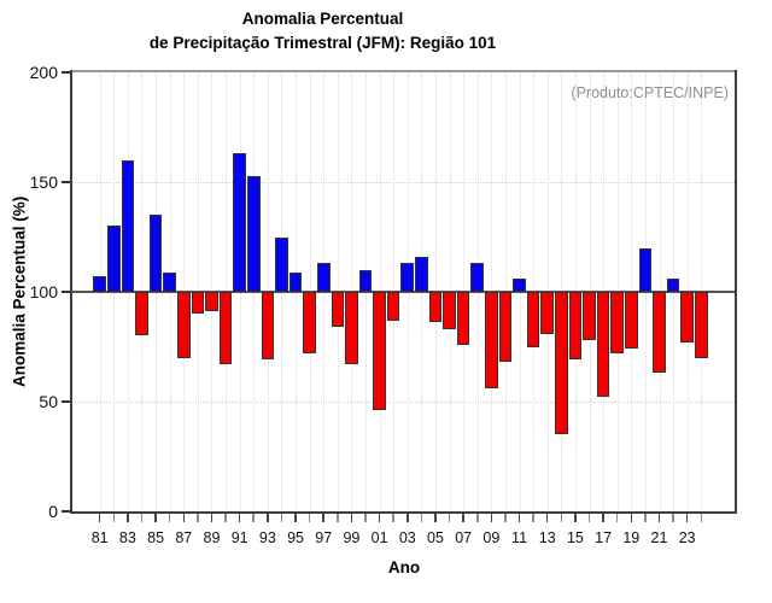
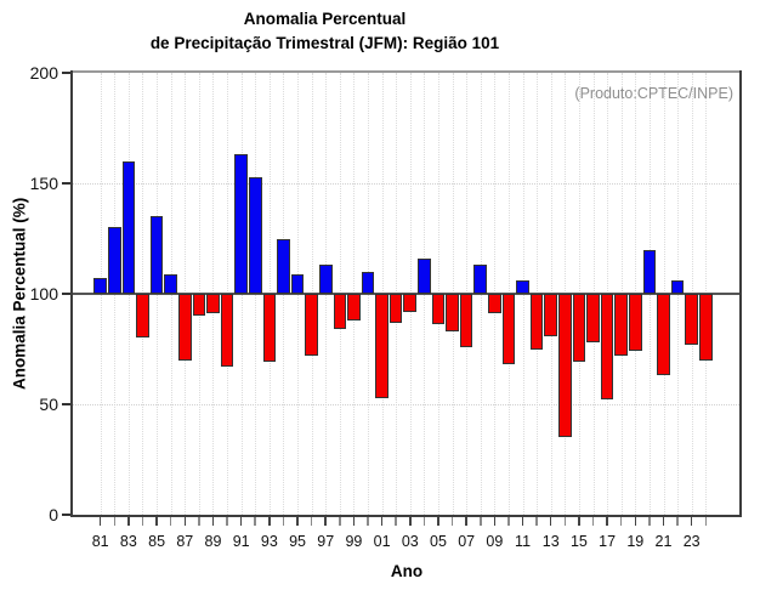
99: 67 -> 88
01: 46 -> 53
03: 113 -> 92
09: 56 -> 91
